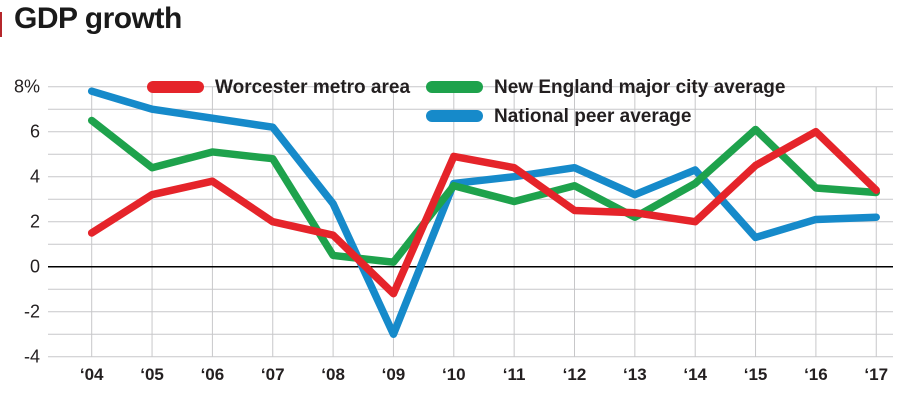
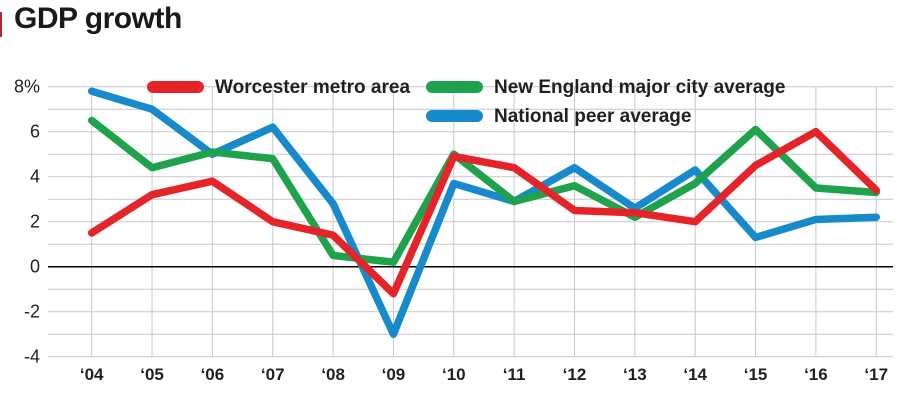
National peer average/‘06: 6.6% -> 5.0%
New England major city average/‘10: 3.6% -> 5.0%
National peer average/‘11: 4.0% -> 2.9%
National peer average/‘13: 3.2% -> 2.6%
